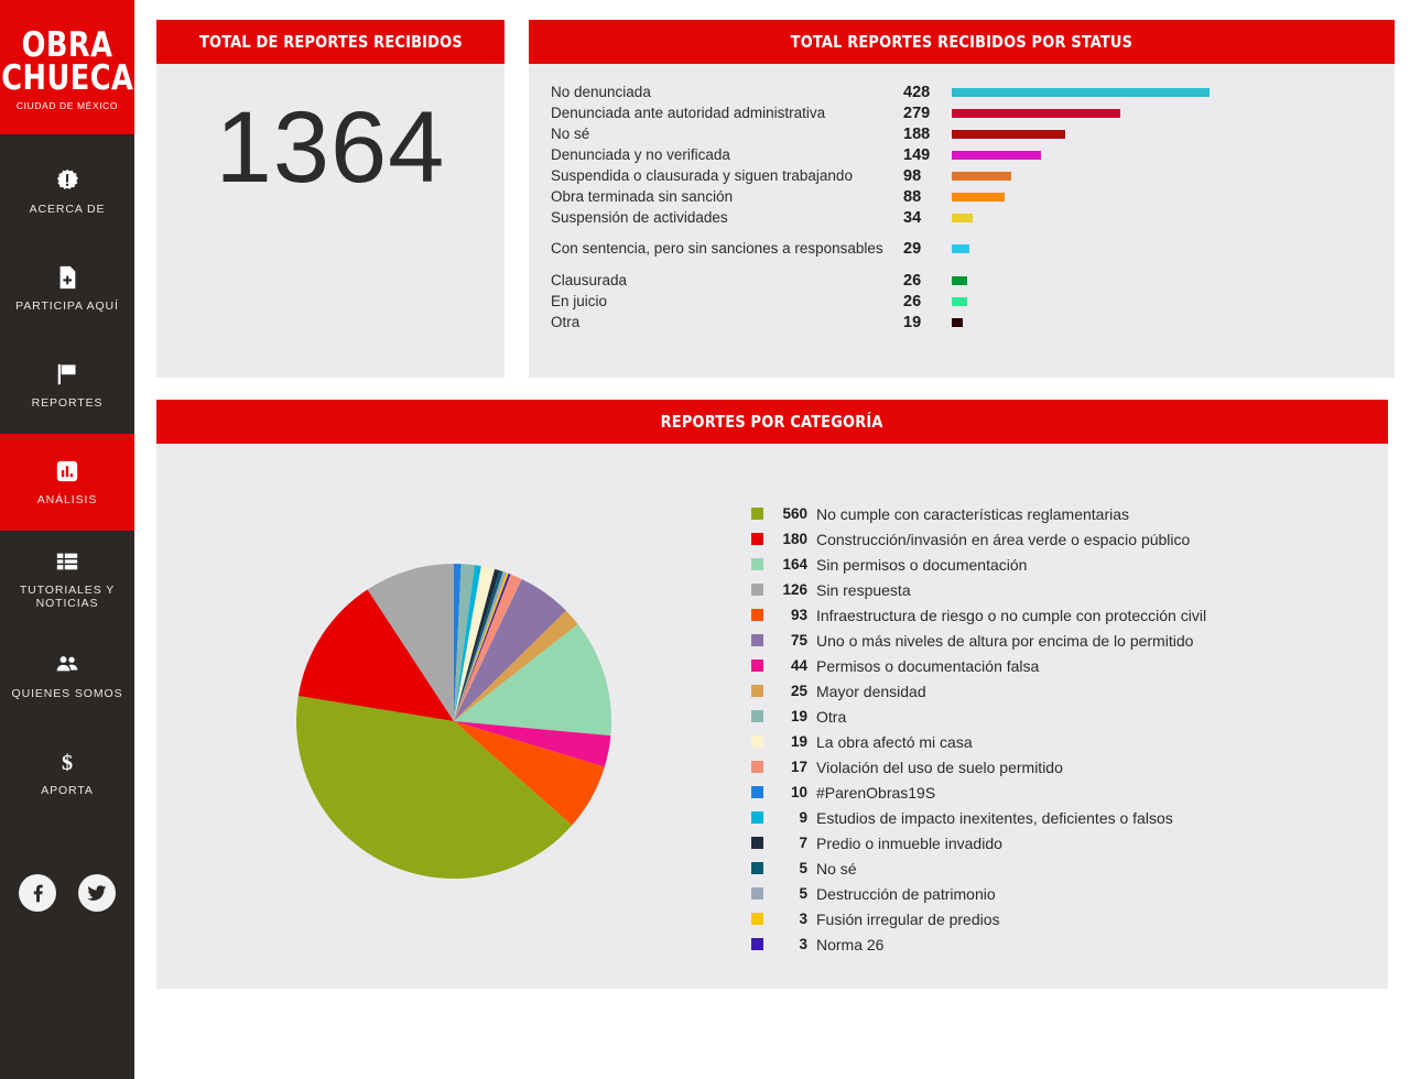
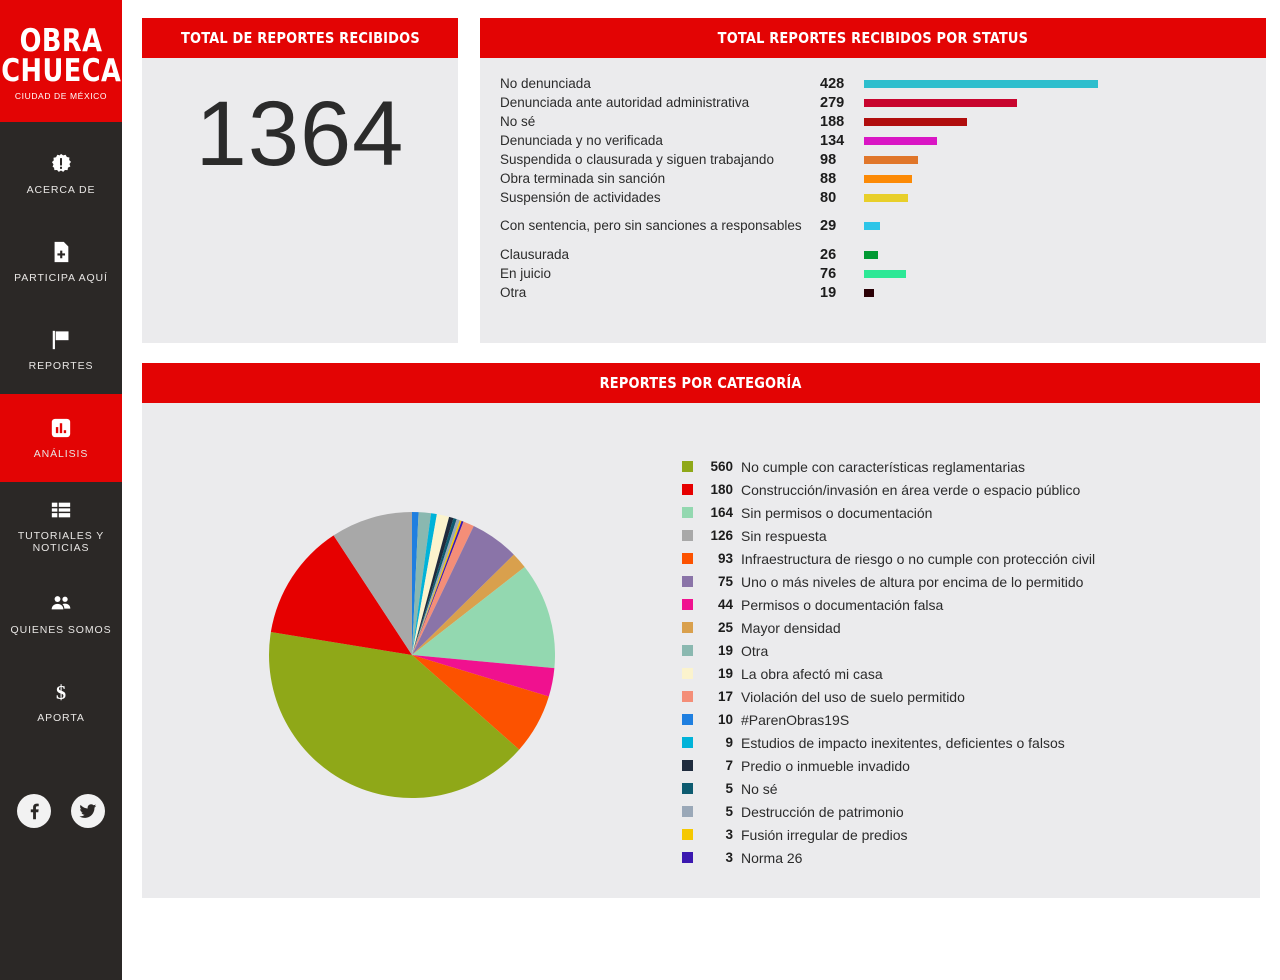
TOTAL REPORTES RECIBIDOS POR STATUS/Denunciada y no verificada: 149 -> 134
TOTAL REPORTES RECIBIDOS POR STATUS/Suspensión de actividades: 34 -> 80
TOTAL REPORTES RECIBIDOS POR STATUS/En juicio: 26 -> 76
